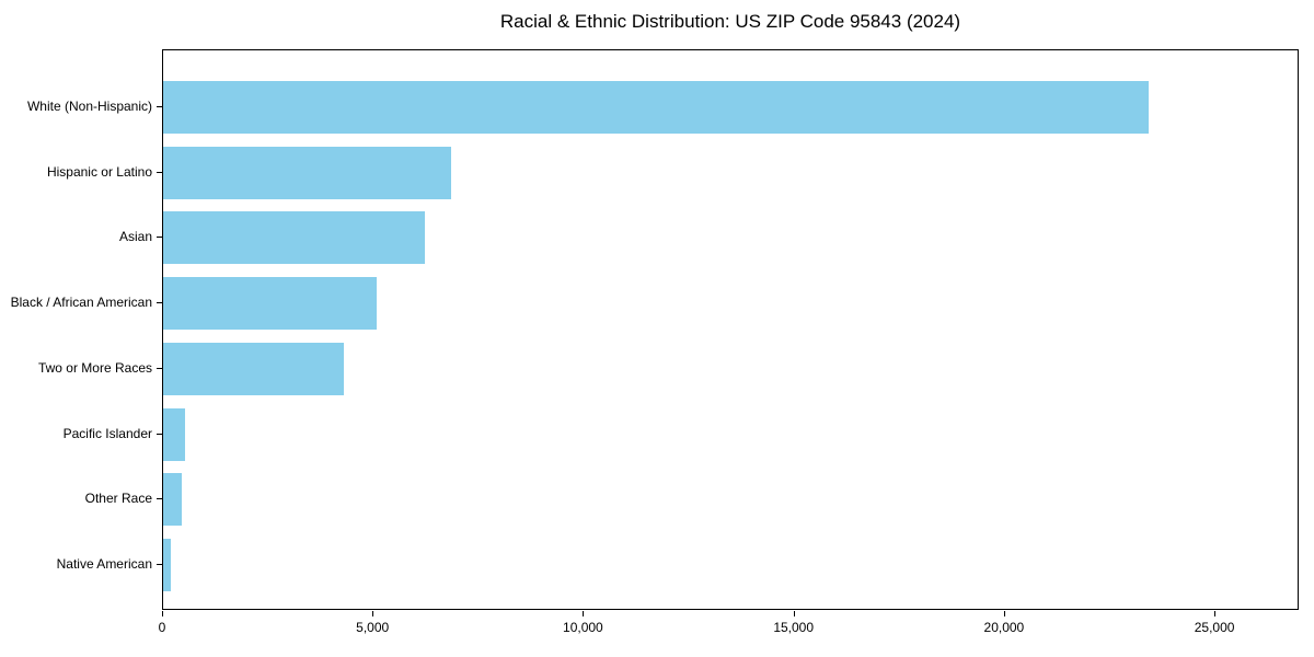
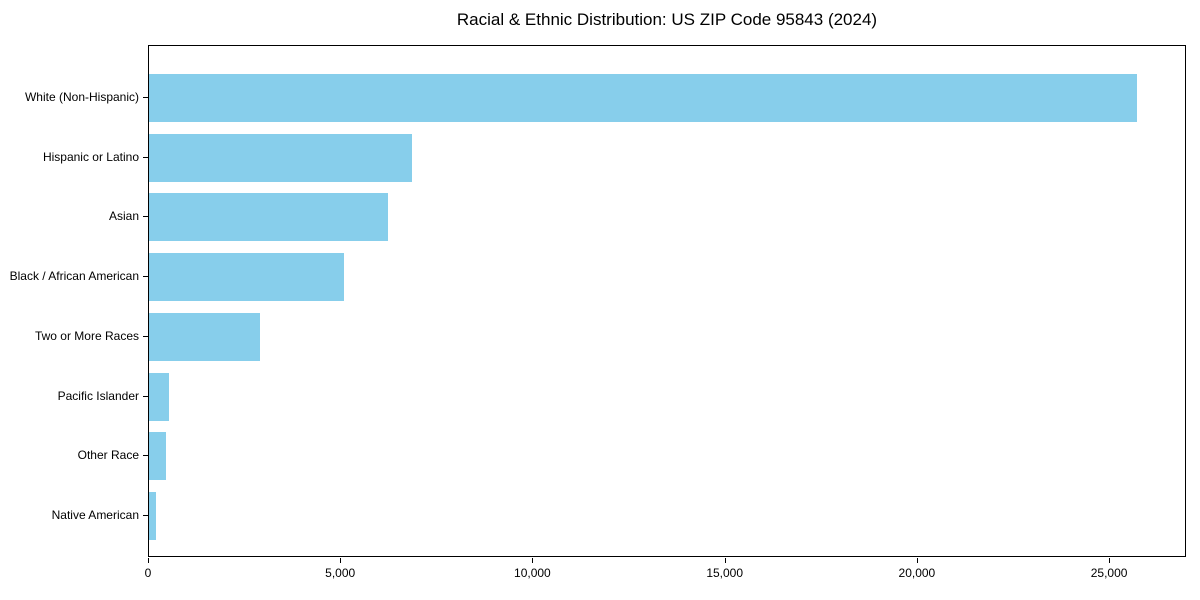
White (Non-Hispanic): 23400 -> 25700
Two or More Races: 4300 -> 2900
